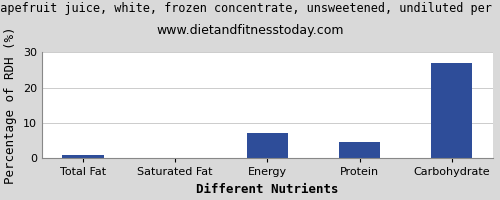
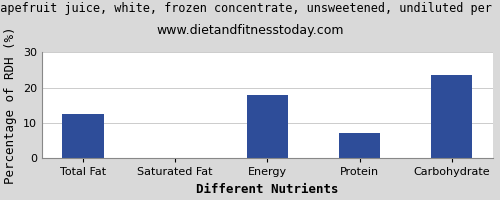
Total Fat: 1.0 -> 12.5
Energy: 7.0 -> 18.0
Protein: 4.5 -> 7.0
Carbohydrate: 27.0 -> 23.5
